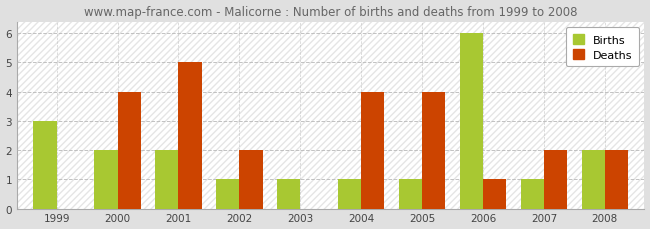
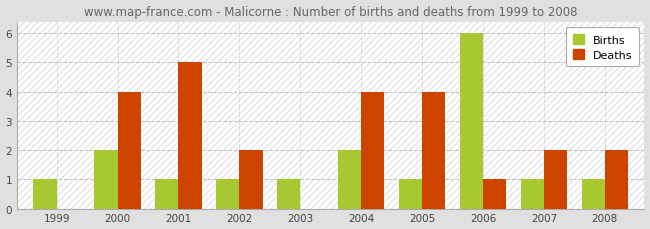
Births/1999: 3 -> 1
Births/2001: 2 -> 1
Births/2004: 1 -> 2
Births/2008: 2 -> 1
